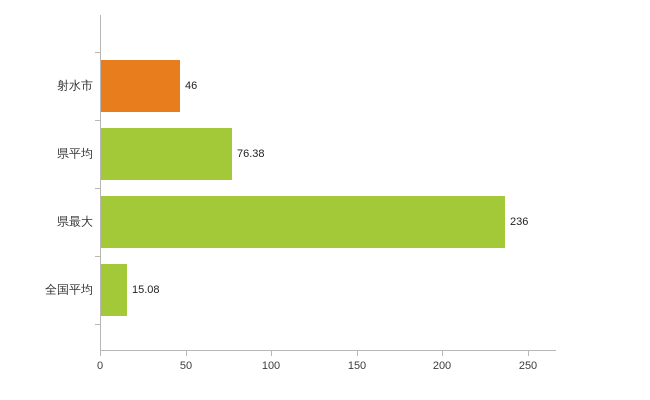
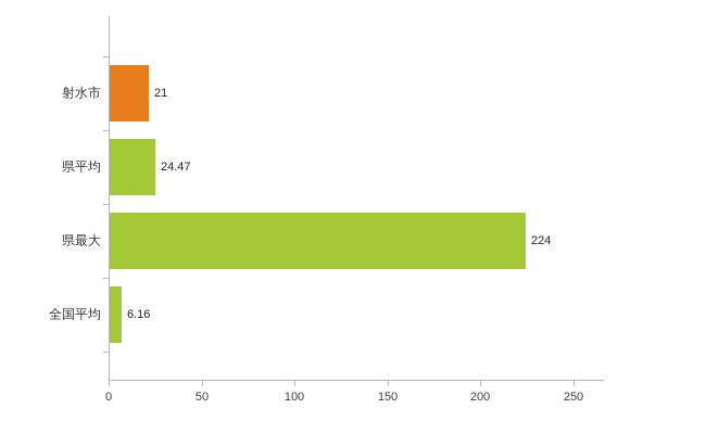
射水市: 46 -> 21
県平均: 76.38 -> 24.47
県最大: 236 -> 224
全国平均: 15.08 -> 6.16
